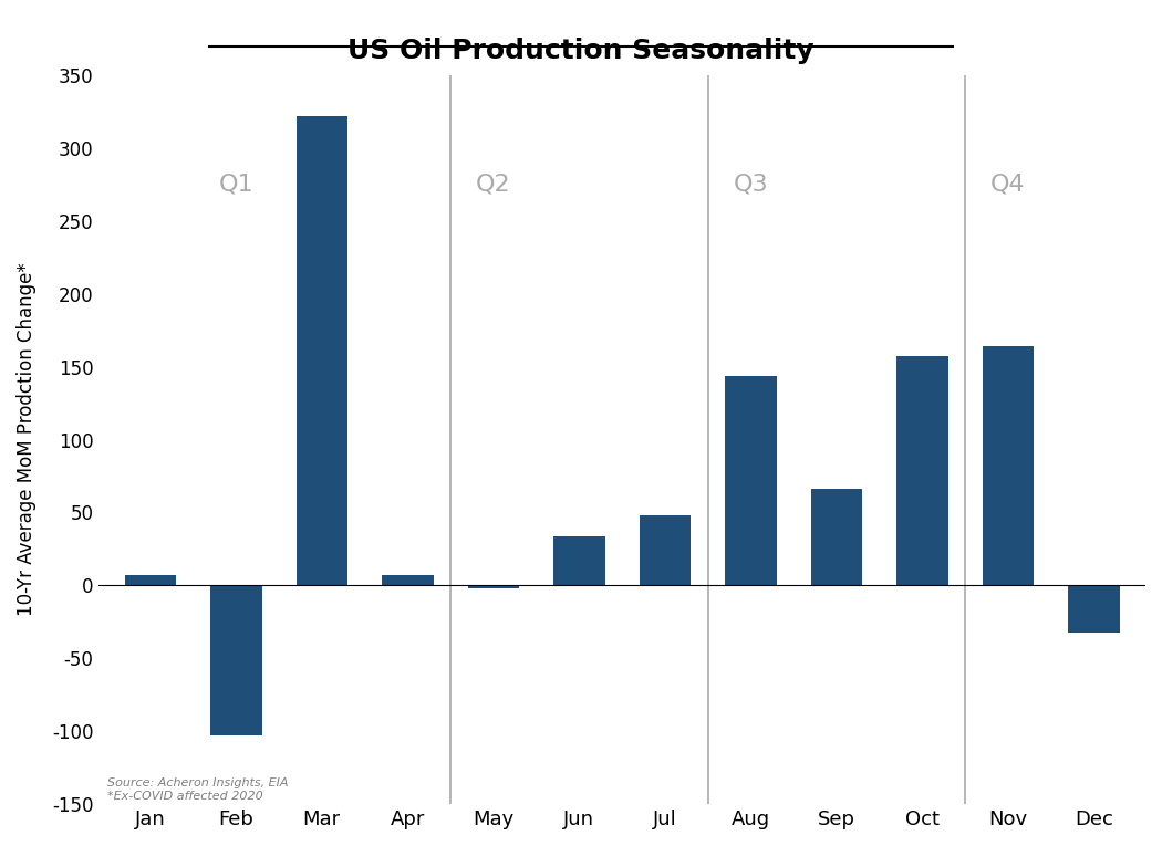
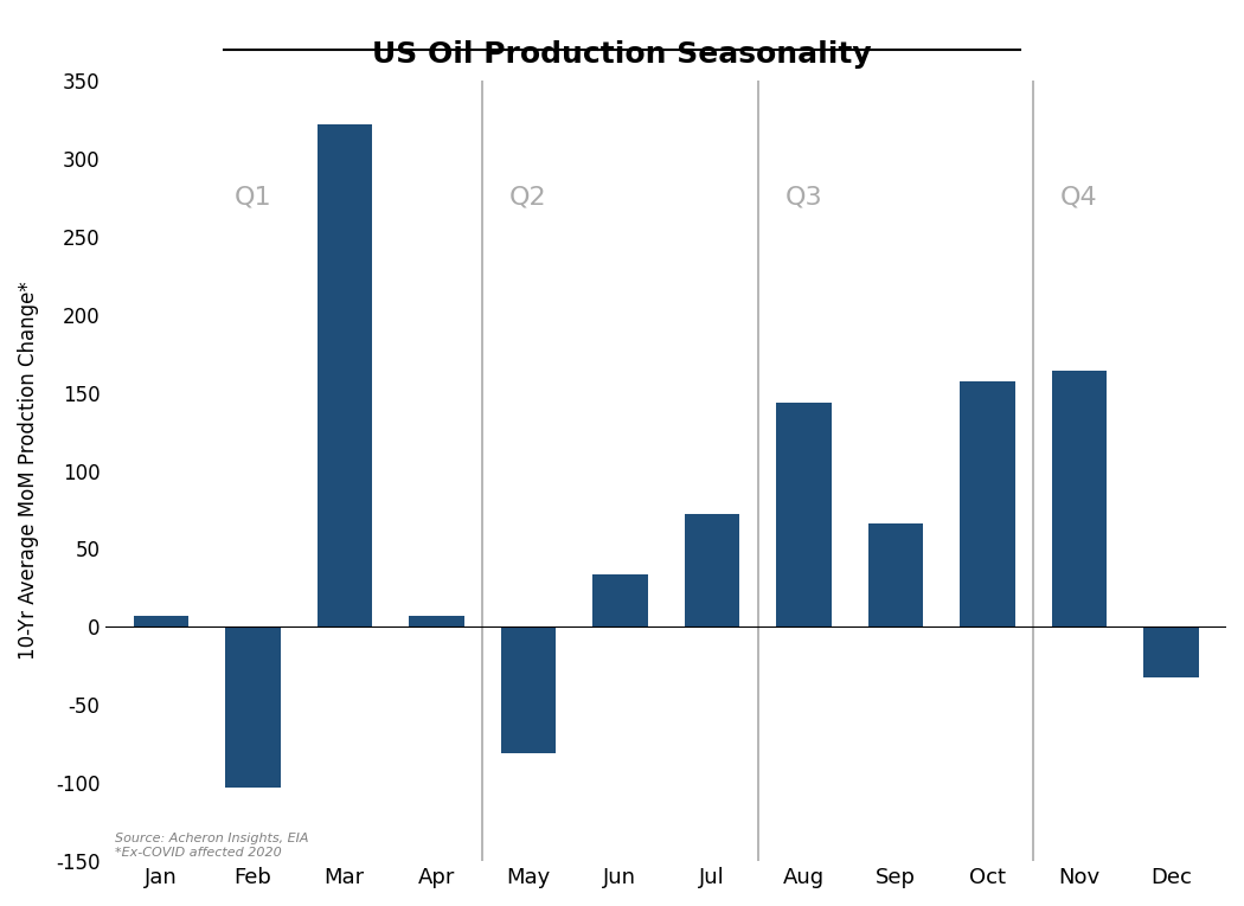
May: -2 -> -81
Jul: 48 -> 72
